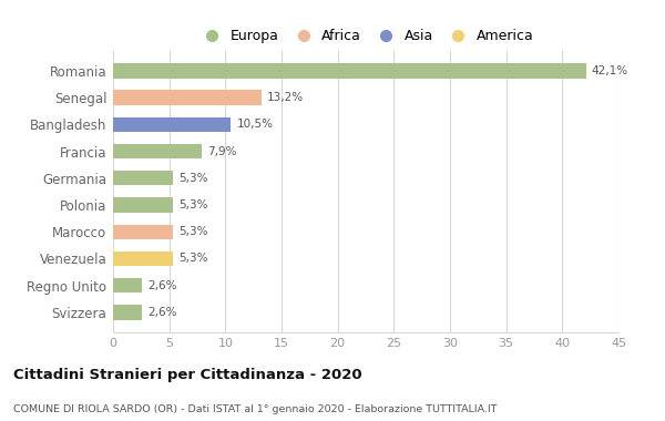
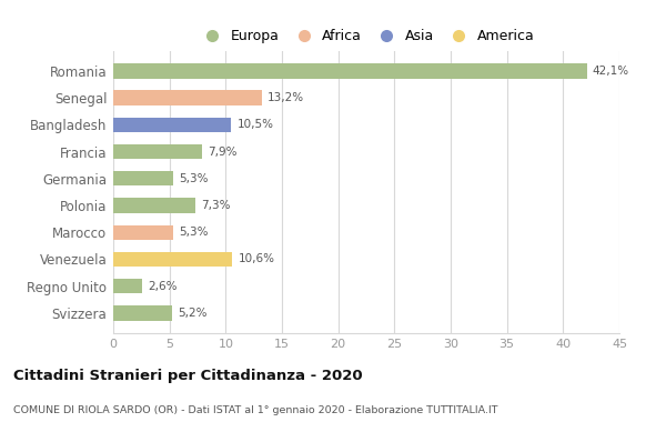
Polonia: 5,3% -> 7,3%
Venezuela: 5,3% -> 10,6%
Svizzera: 2,6% -> 5,2%
